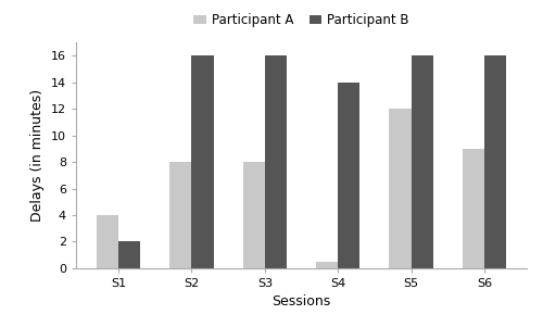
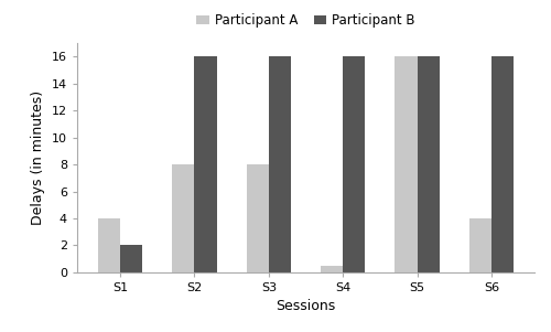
Participant B/S4: 14 -> 16
Participant A/S5: 12.0 -> 16.0
Participant A/S6: 9.0 -> 4.0
